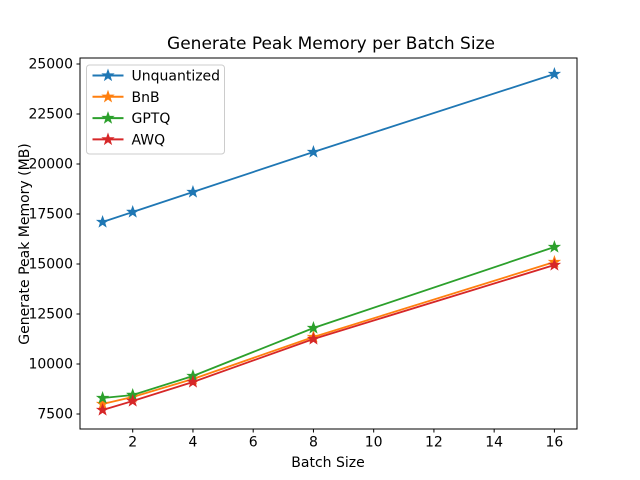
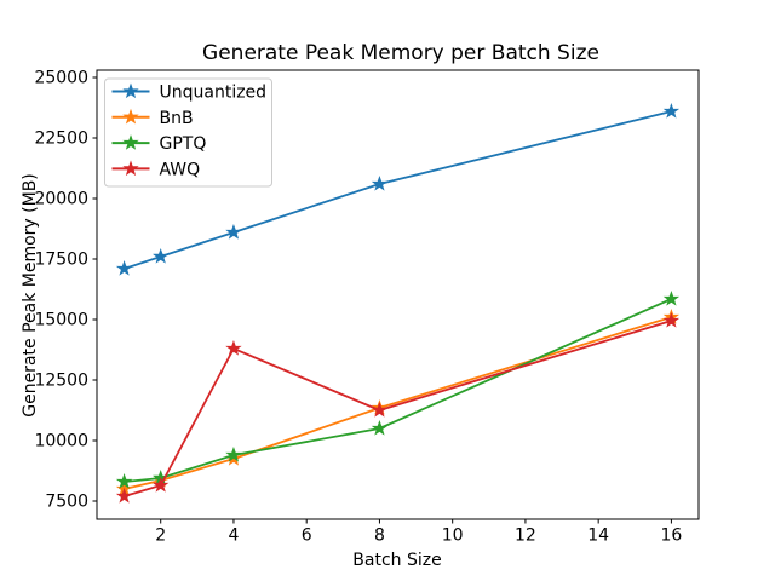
AWQ/4: 9100 -> 13800
GPTQ/8: 11800 -> 10500
Unquantized/16: 24500 -> 23600
